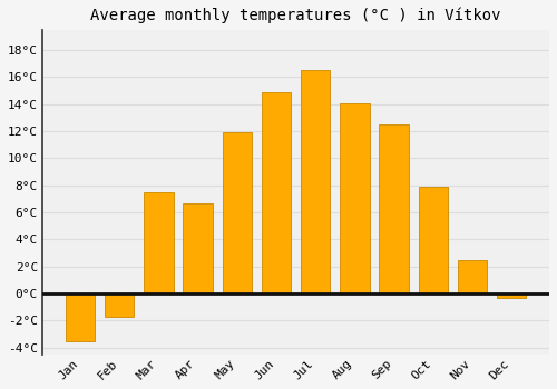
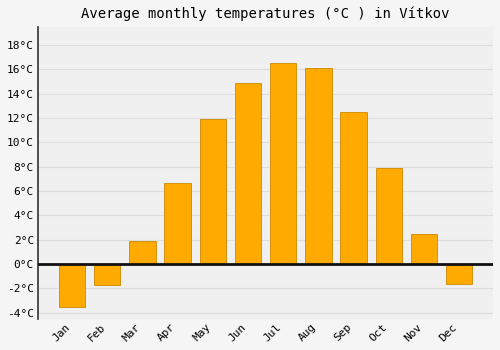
Mar: 7.5°C -> 1.9°C
Aug: 14.1°C -> 16.1°C
Dec: -0.3°C -> -1.6°C
